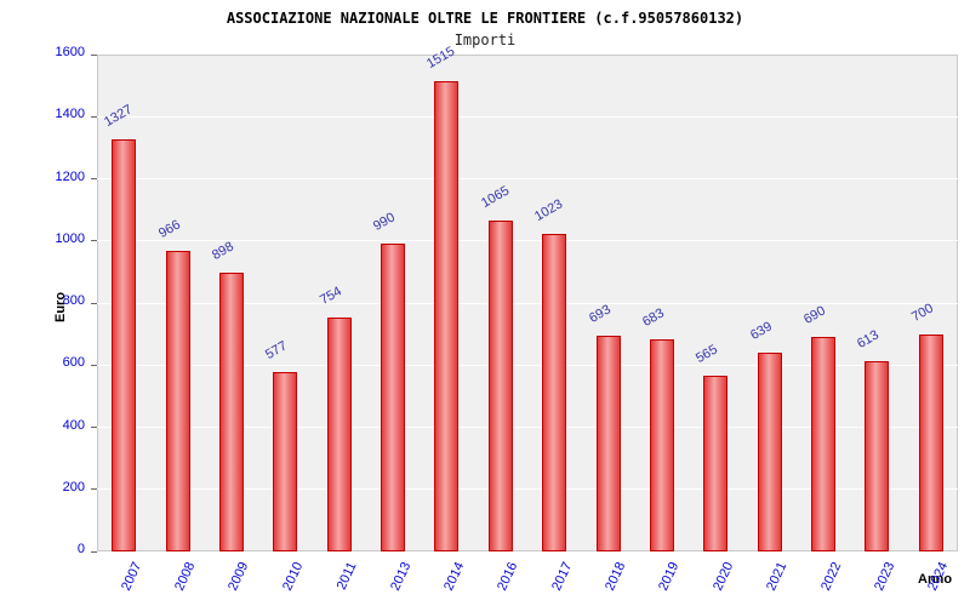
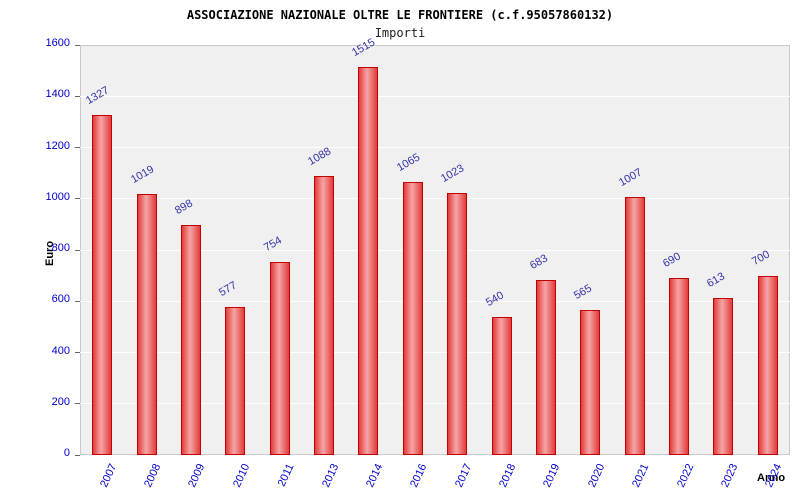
2008: 966 -> 1019
2013: 990 -> 1088
2018: 693 -> 540
2021: 639 -> 1007
